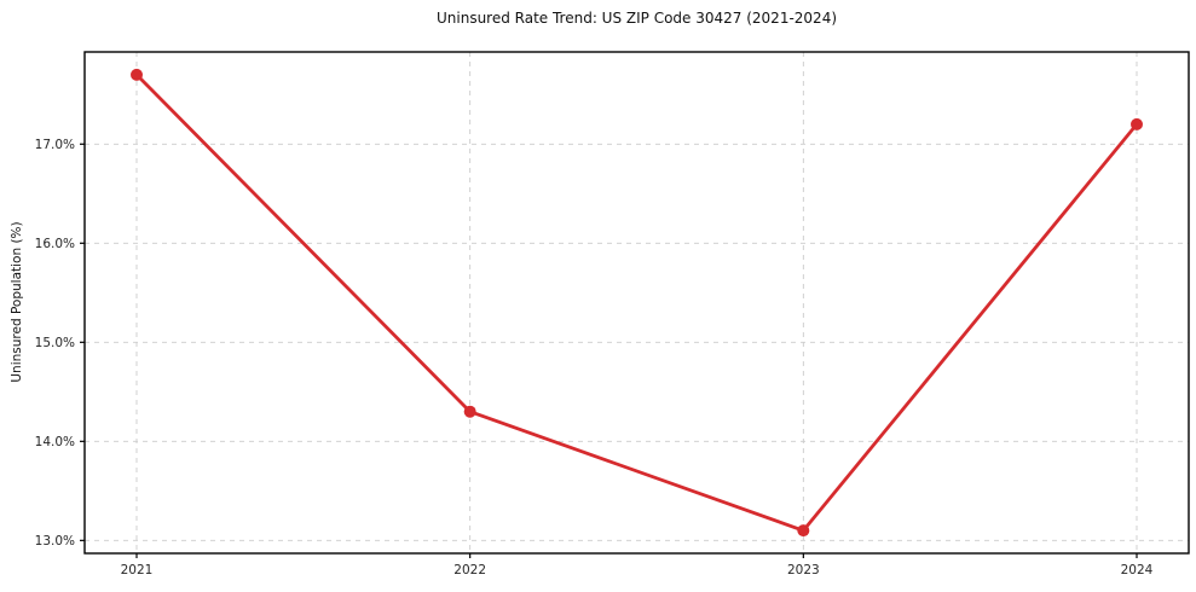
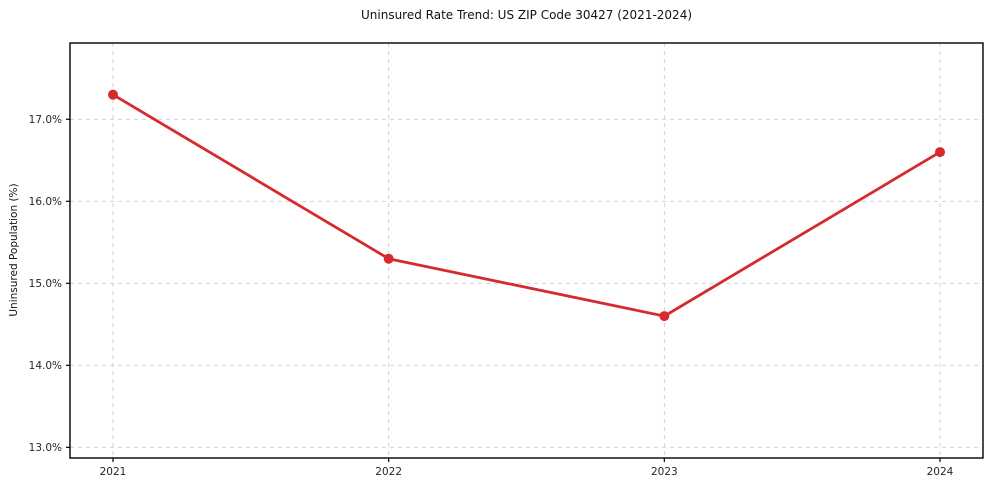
2021: 17.7% -> 17.3%
2022: 14.3% -> 15.3%
2023: 13.1% -> 14.6%
2024: 17.2% -> 16.6%
